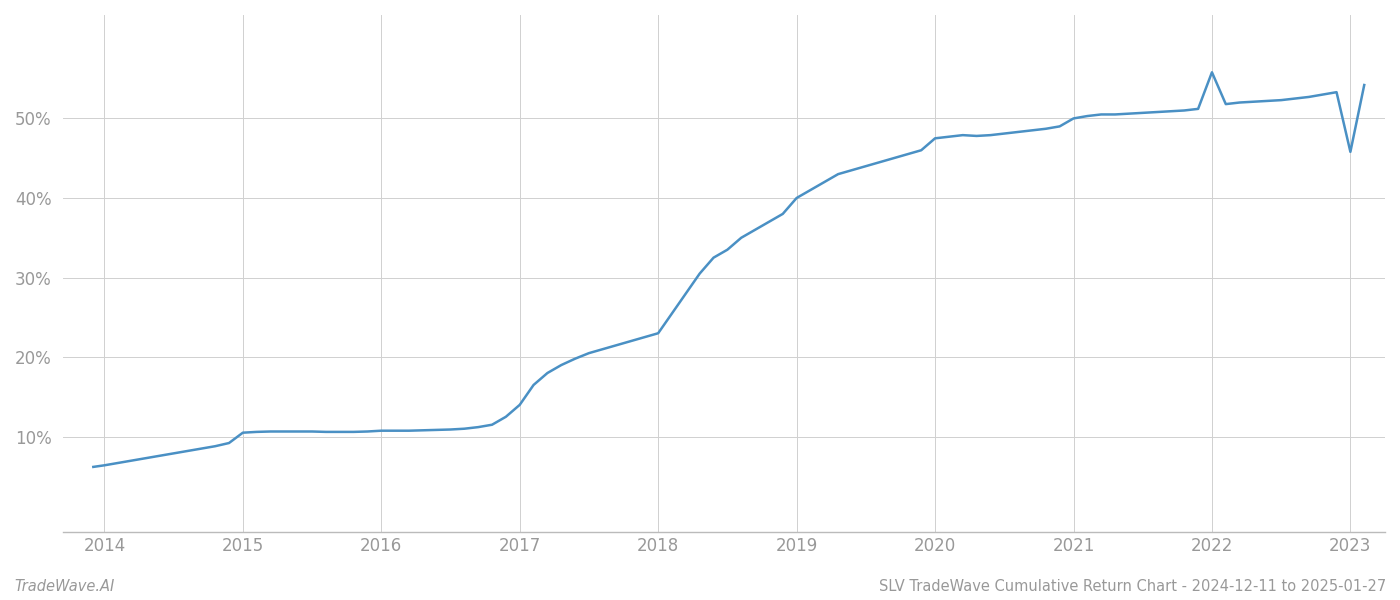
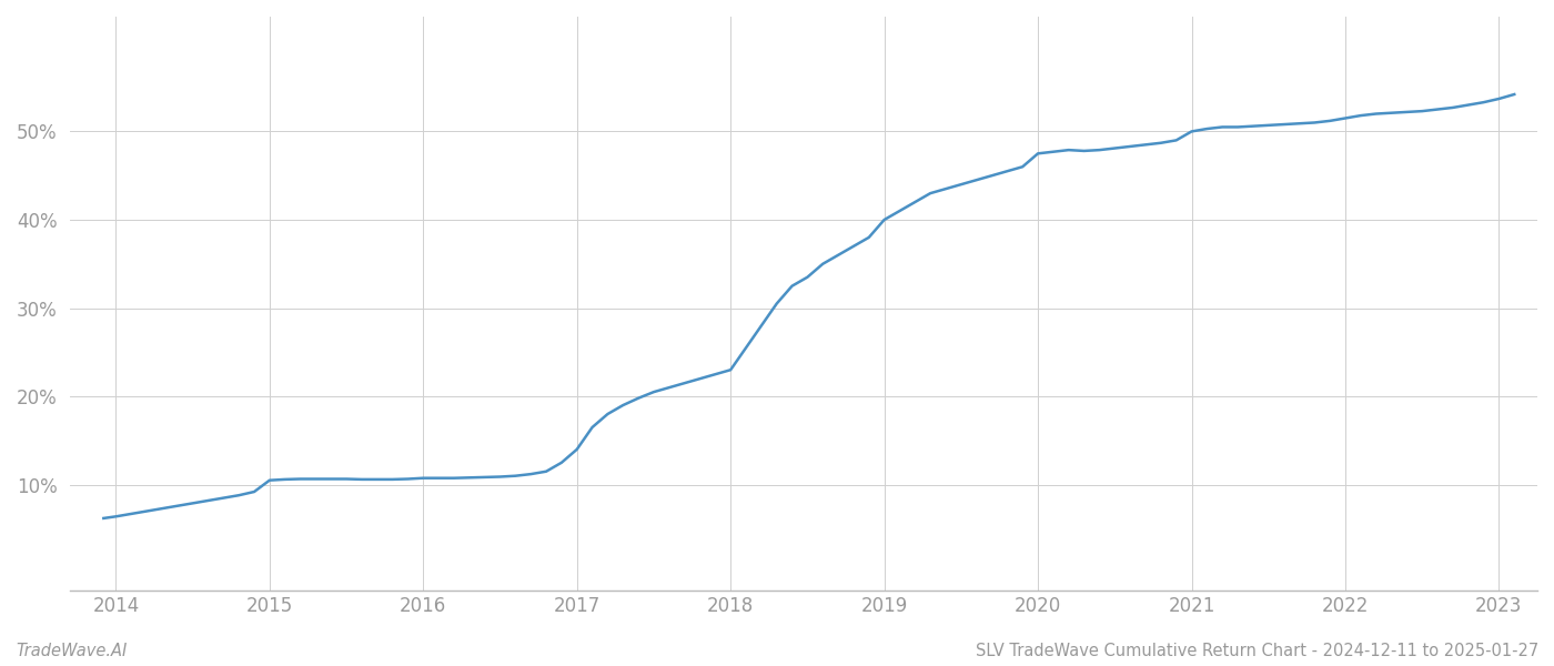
2022: 55.8% -> 51.5%
2023: 45.8% -> 53.7%
